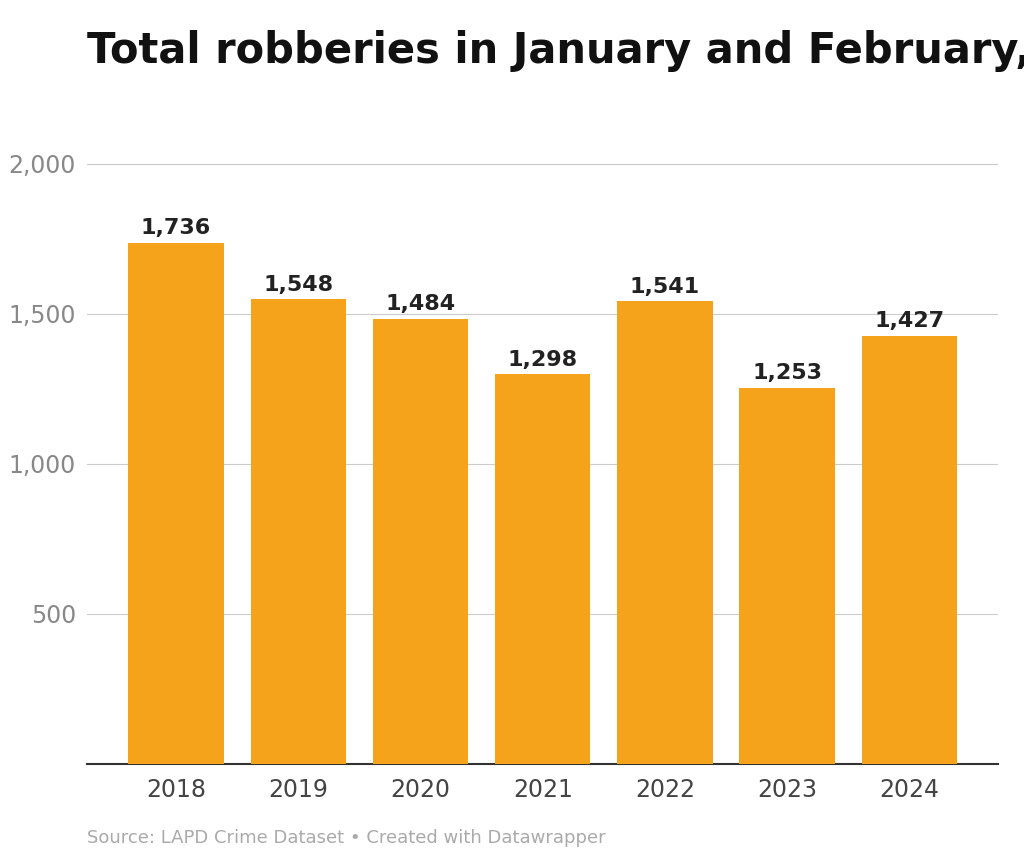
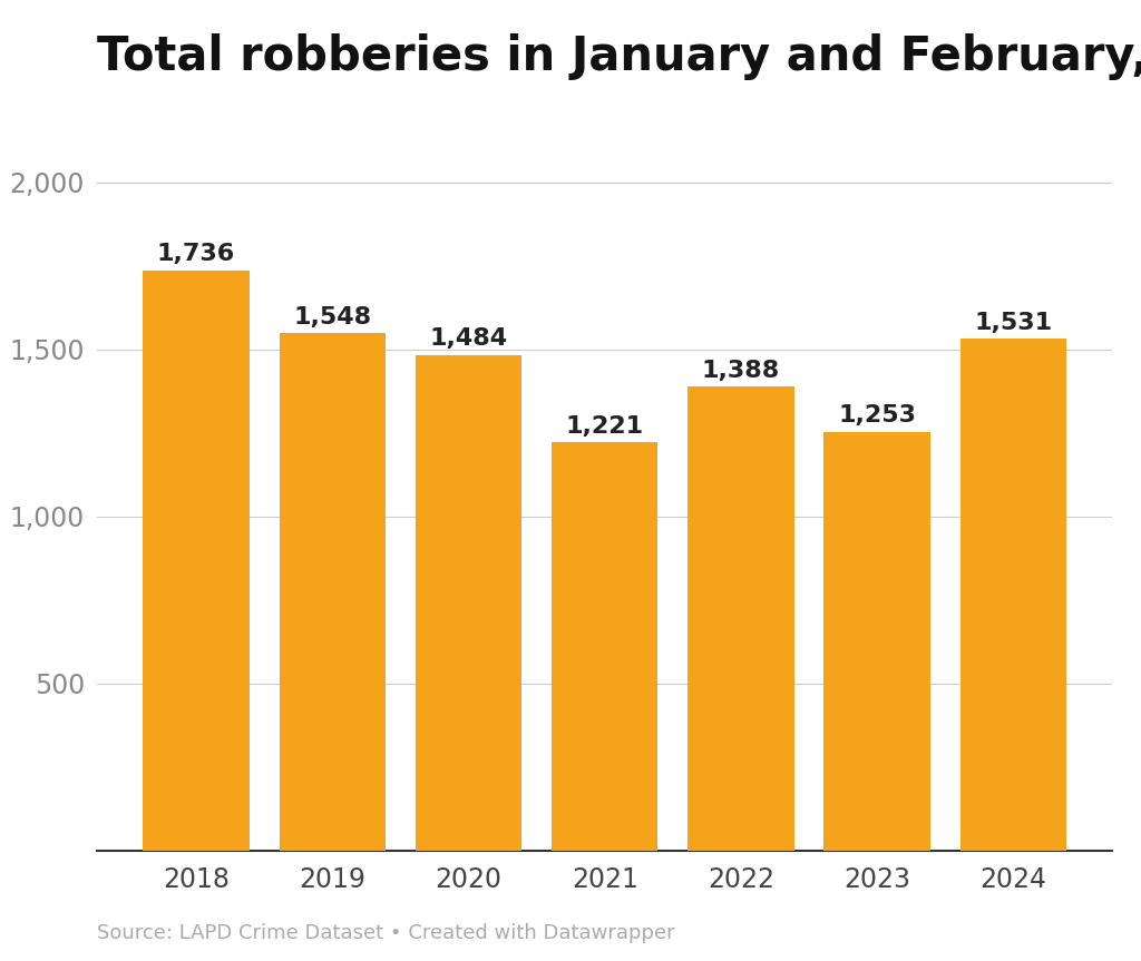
2021: 1,298 -> 1,221
2022: 1,541 -> 1,388
2024: 1,427 -> 1,531
